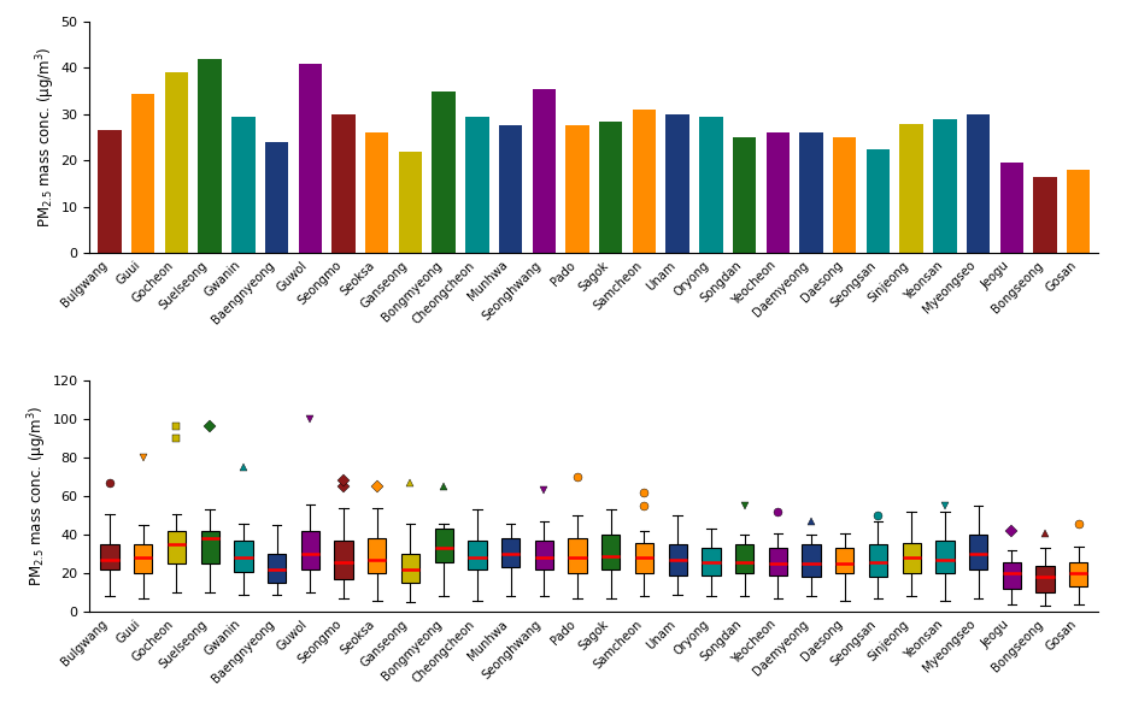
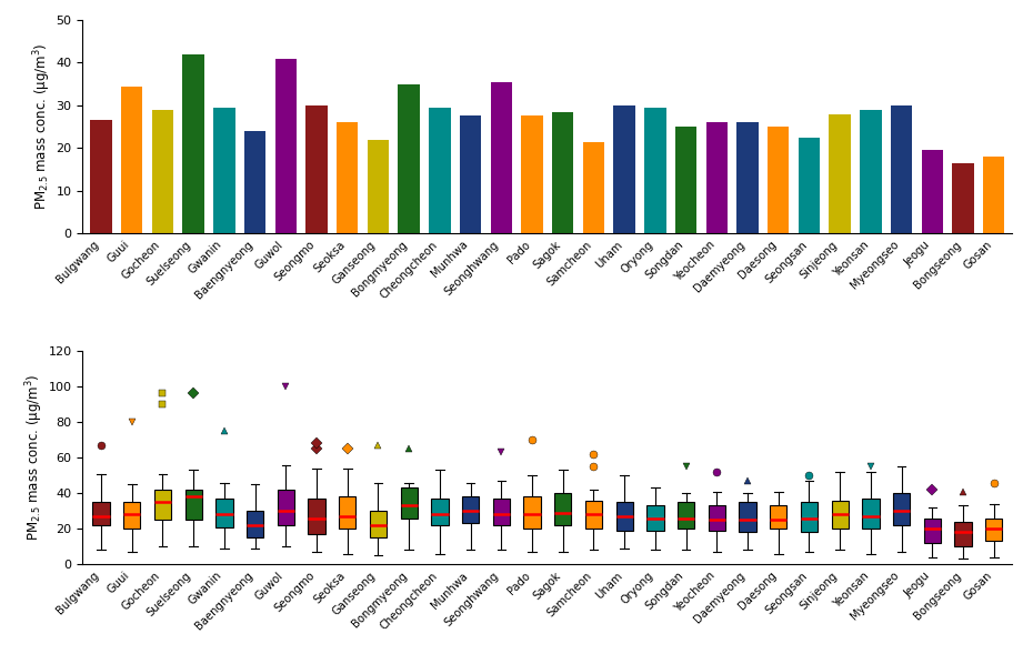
Gocheon: 39.0 -> 29.0
Samcheon: 31.0 -> 21.5
